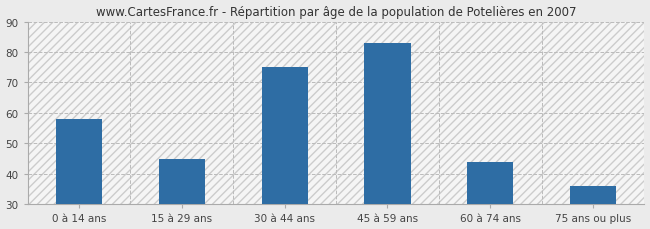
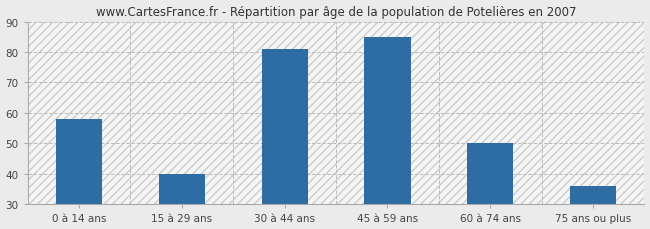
15 à 29 ans: 45 -> 40
30 à 44 ans: 75 -> 81
45 à 59 ans: 83 -> 85
60 à 74 ans: 44 -> 50
